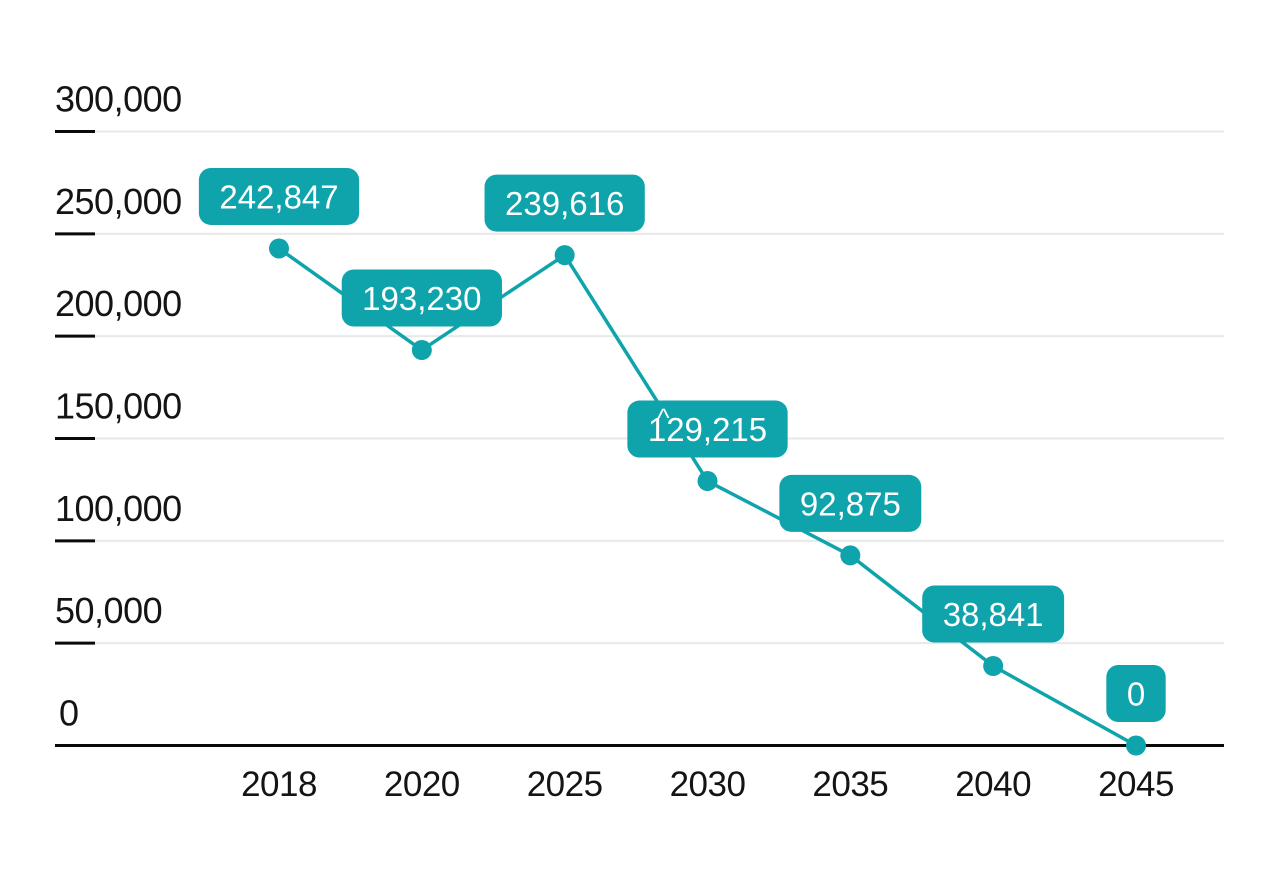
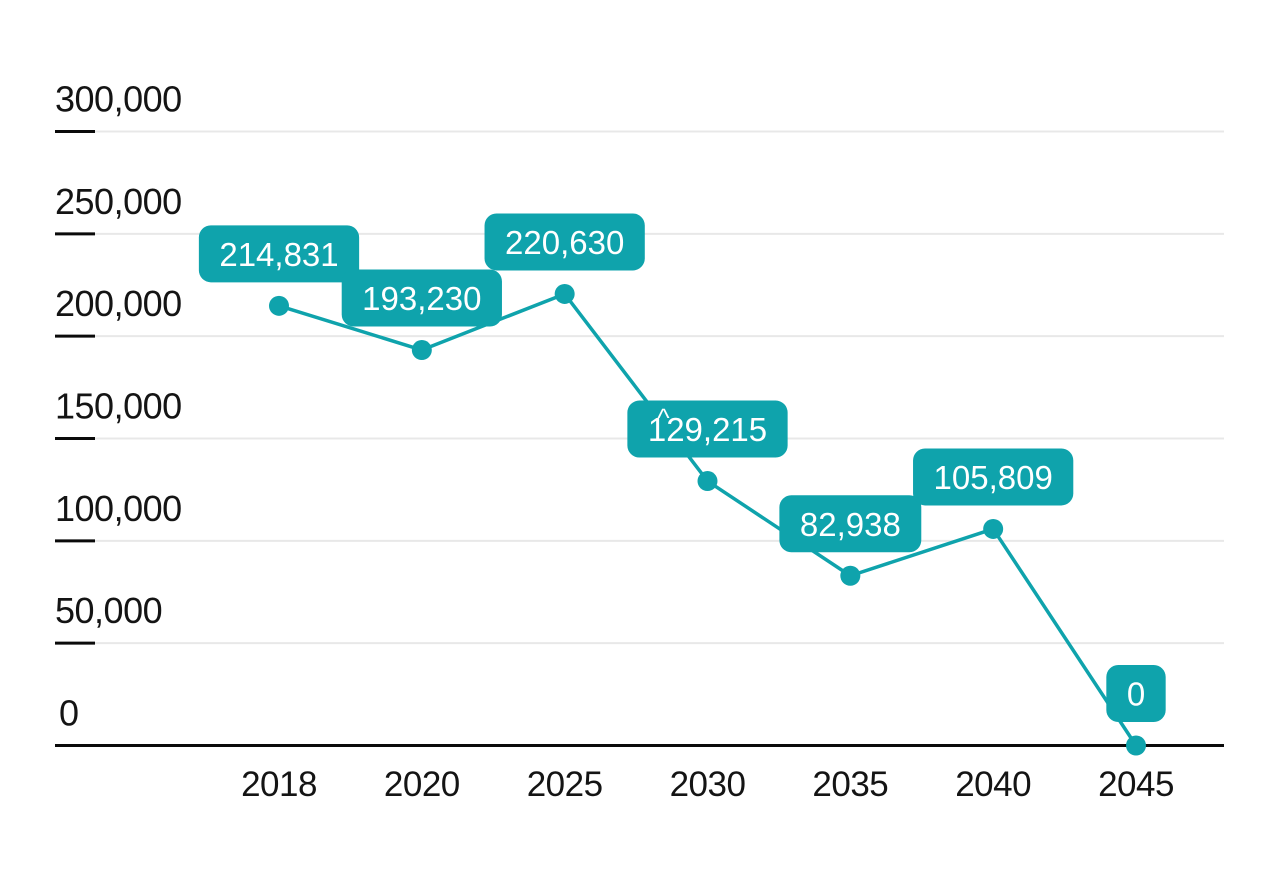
2018: 242,847 -> 214,831
2025: 239,616 -> 220,630
2035: 92,875 -> 82,938
2040: 38,841 -> 105,809
